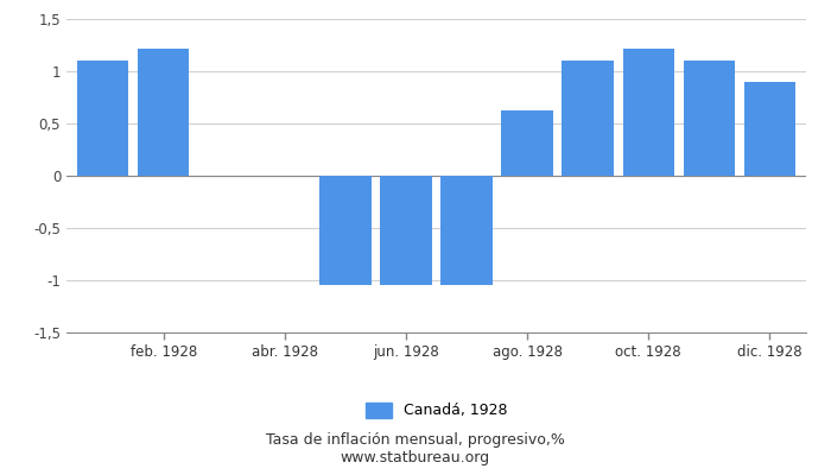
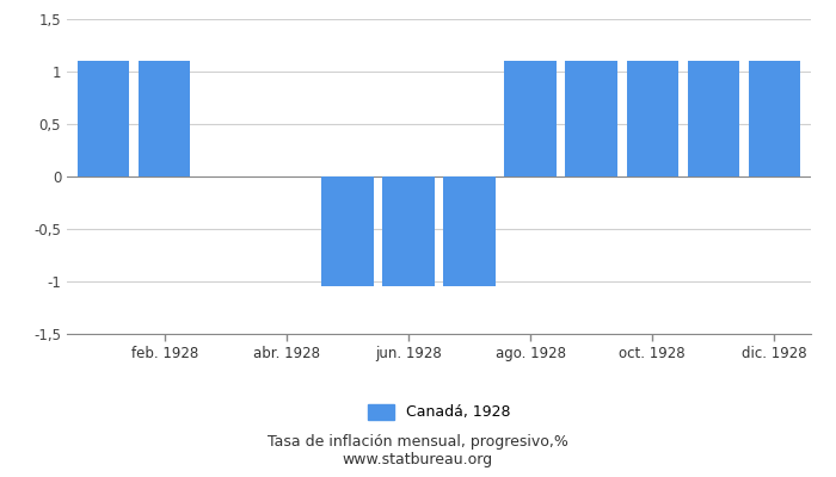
feb. 1928: 1,22 -> 1,10
ago. 1928: 0,62 -> 1,10
oct. 1928: 1,22 -> 1,10
dic. 1928: 0,90 -> 1,10
